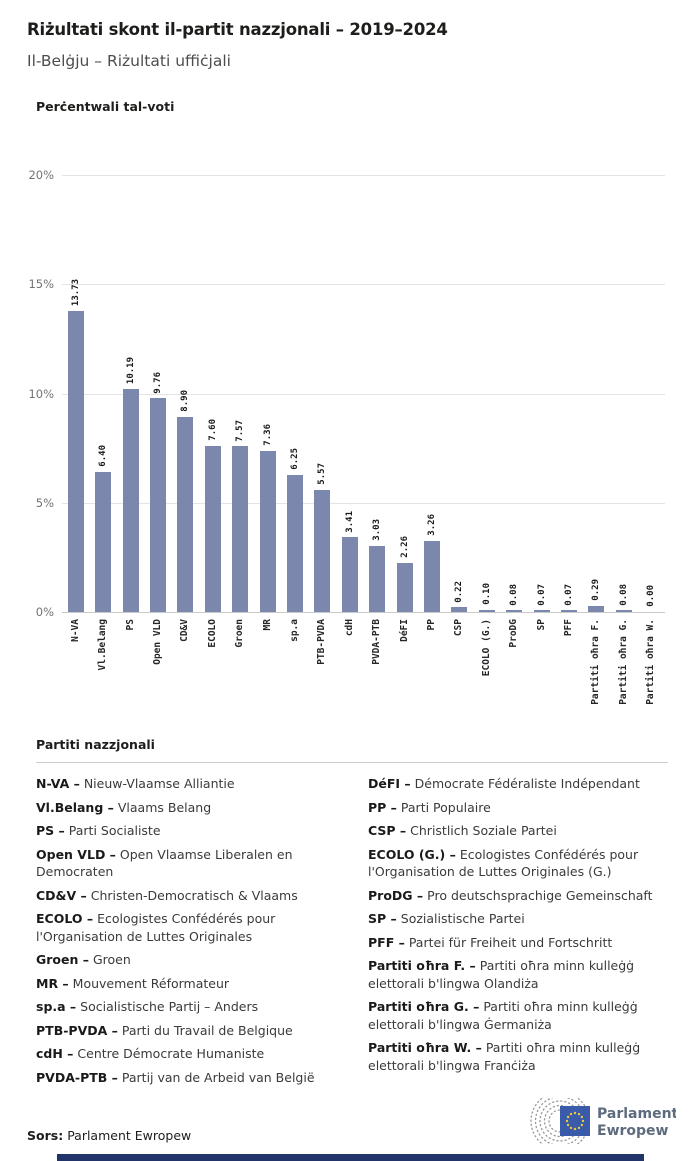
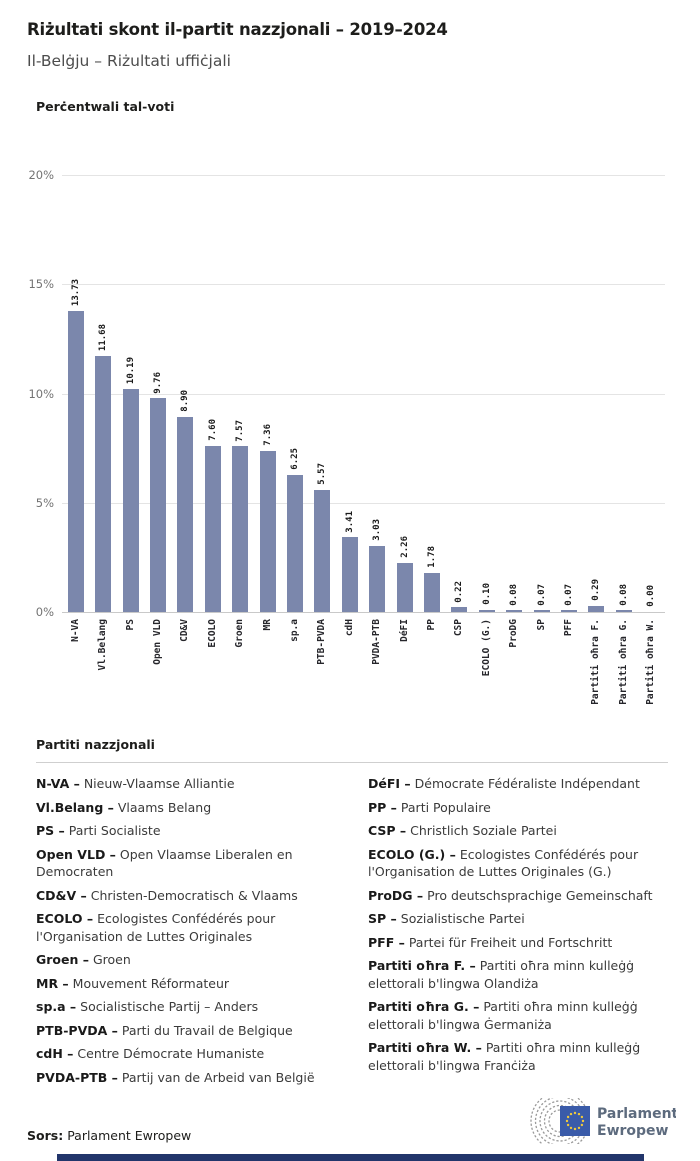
Vl.Belang: 6.40 -> 11.68
PP: 3.26 -> 1.78
